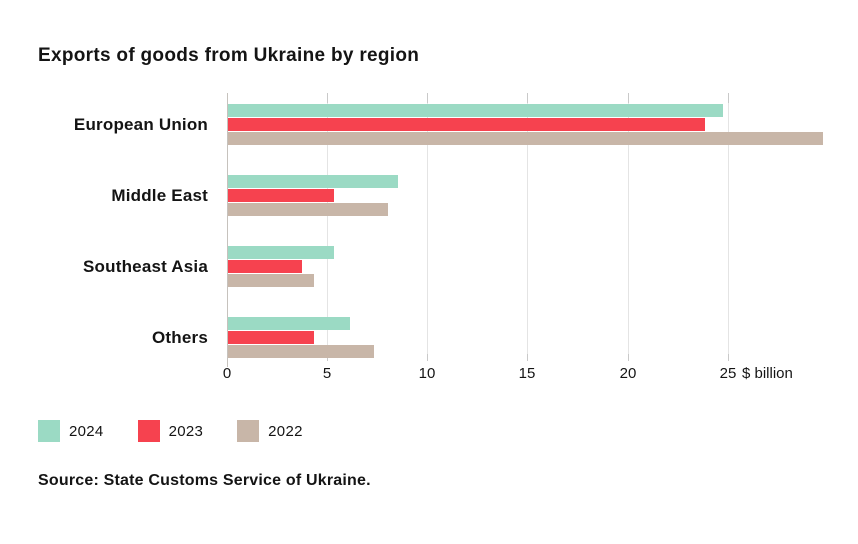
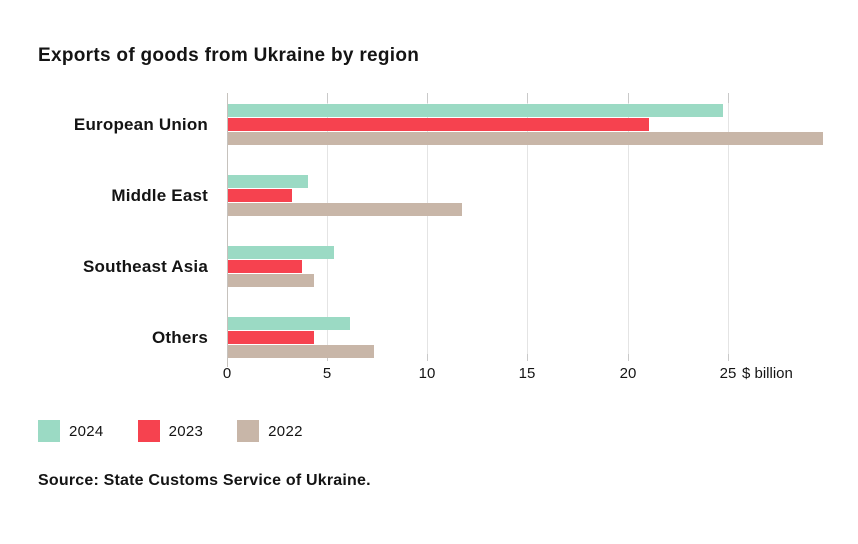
2023/European Union: 23.8 -> 21.0
2024/Middle East: 8.5 -> 4.0
2023/Middle East: 5.3 -> 3.2
2022/Middle East: 8.0 -> 11.7
